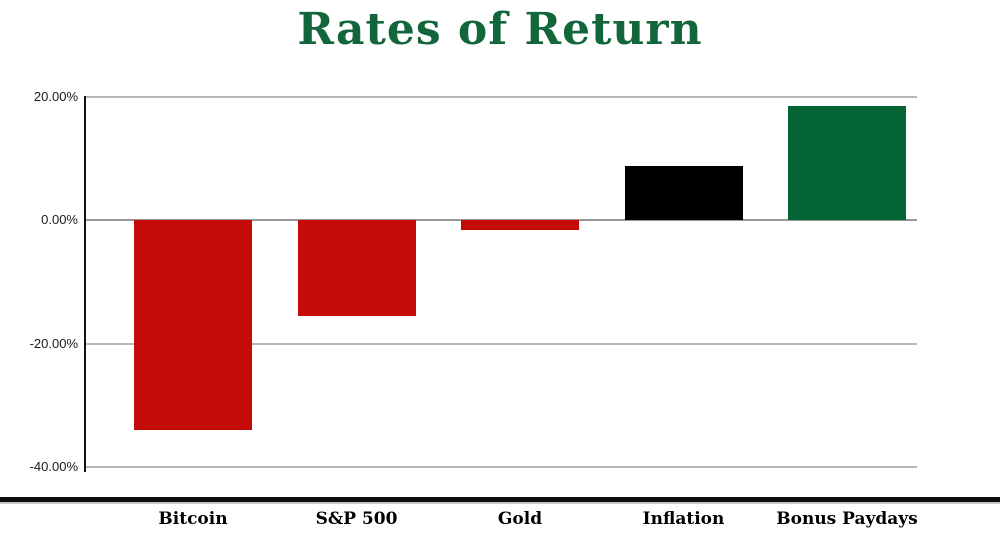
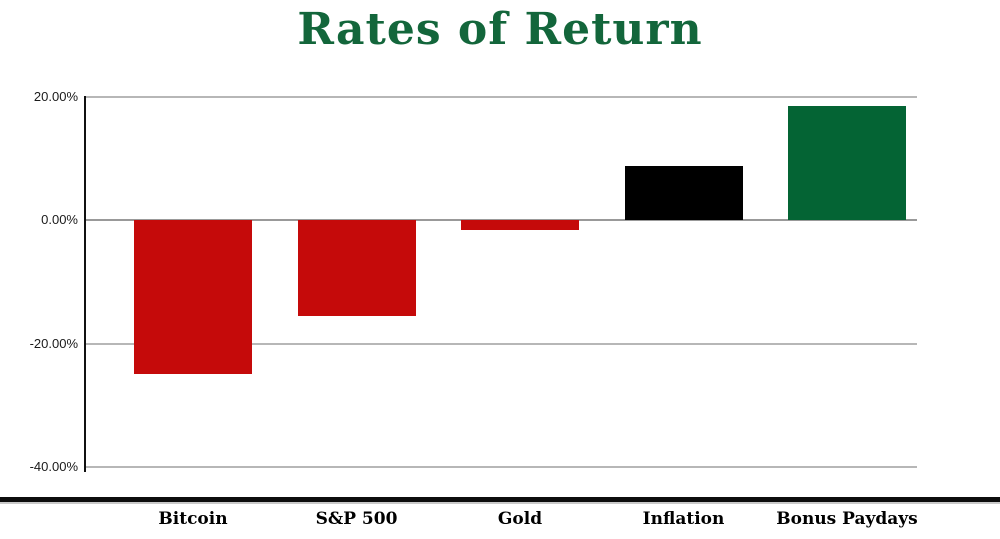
Bitcoin: -34% -> -25%
